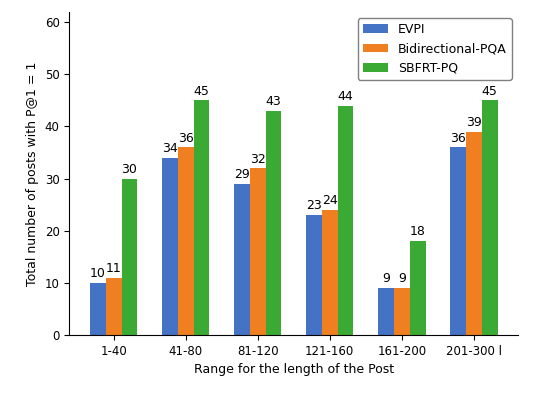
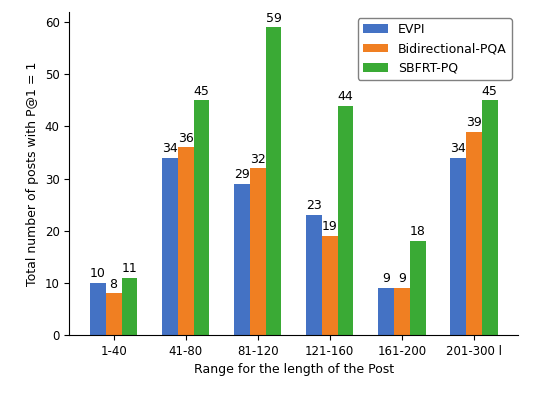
Bidirectional-PQA/1-40: 11 -> 8
SBFRT-PQ/1-40: 30 -> 11
SBFRT-PQ/81-120: 43 -> 59
Bidirectional-PQA/121-160: 24 -> 19
EVPI/201-300 l: 36 -> 34
